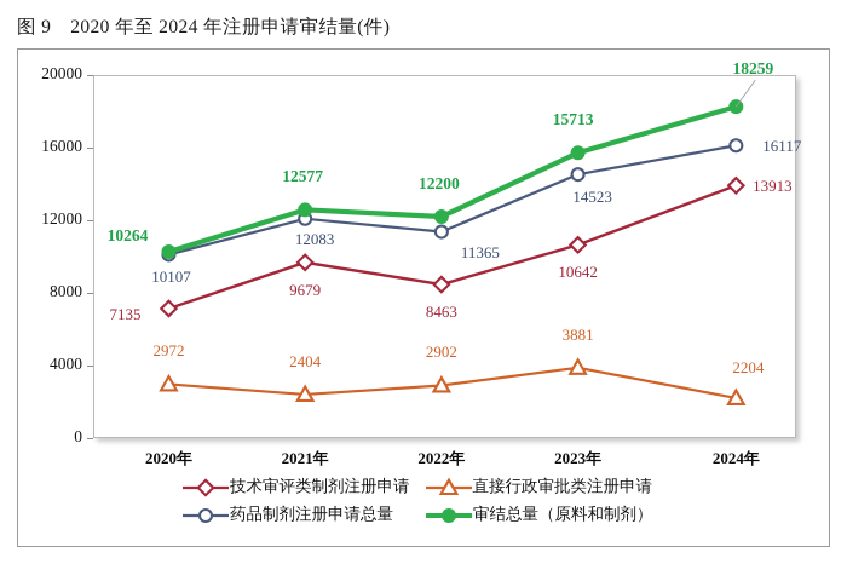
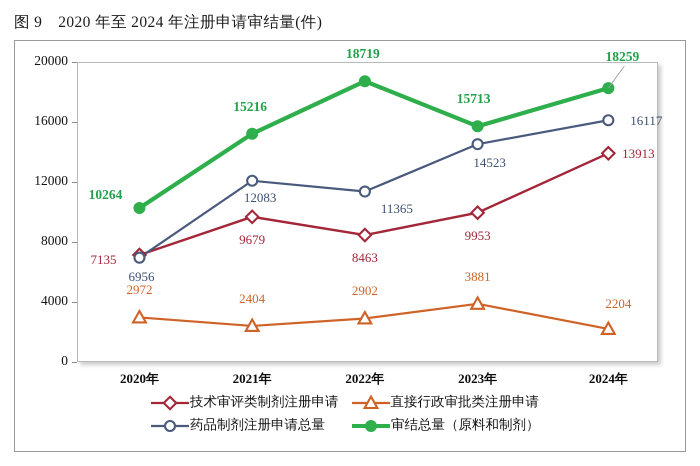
药品制剂注册申请总量/2020年: 10107 -> 6956
审结总量（原料和制剂）/2021年: 12577 -> 15216
审结总量（原料和制剂）/2022年: 12200 -> 18719
技术审评类制剂注册申请/2023年: 10642 -> 9953
